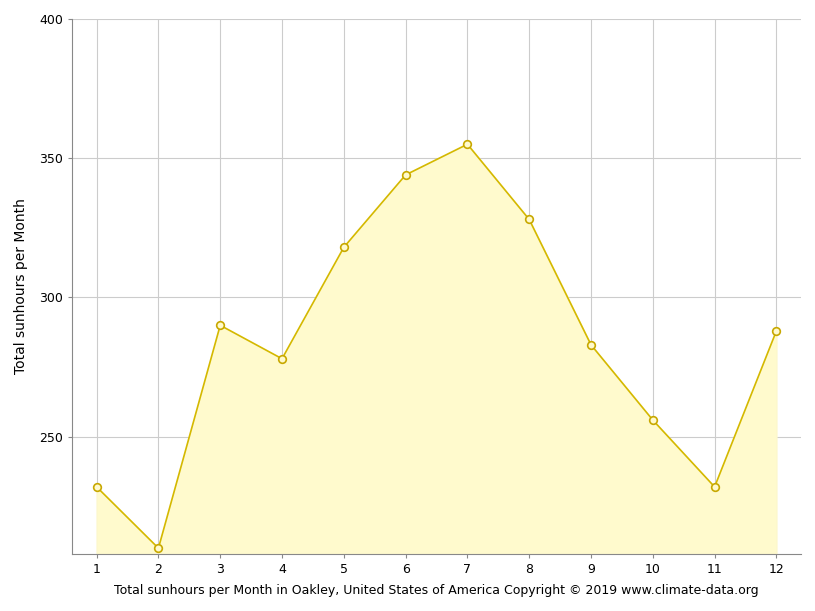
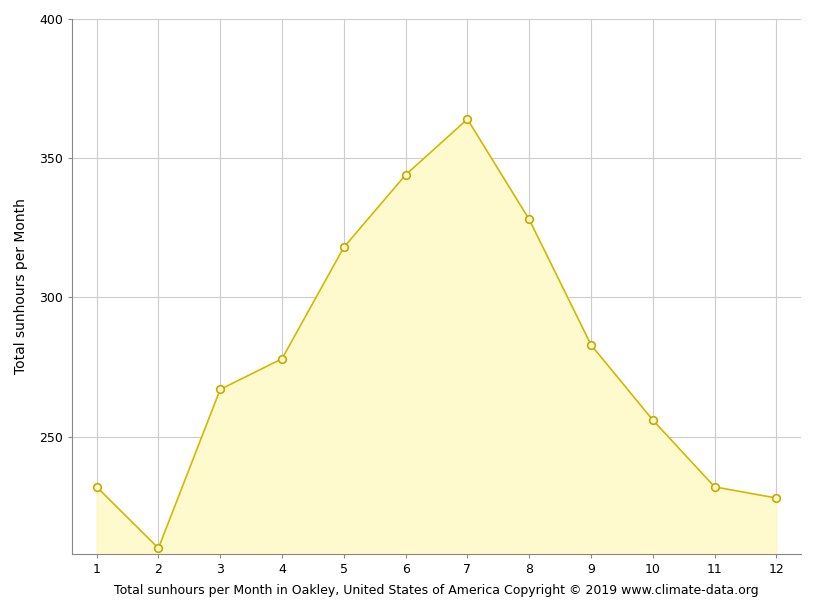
3: 290 -> 267
7: 355 -> 364
12: 288 -> 228
